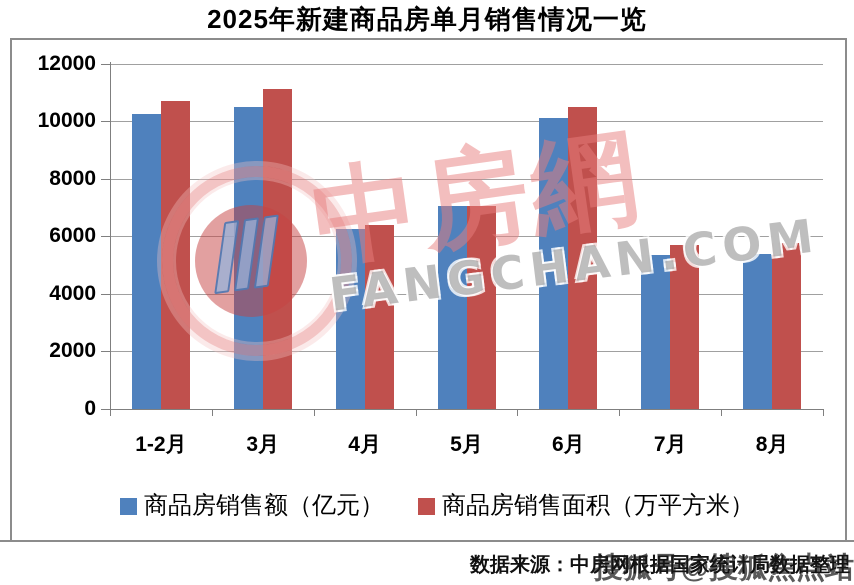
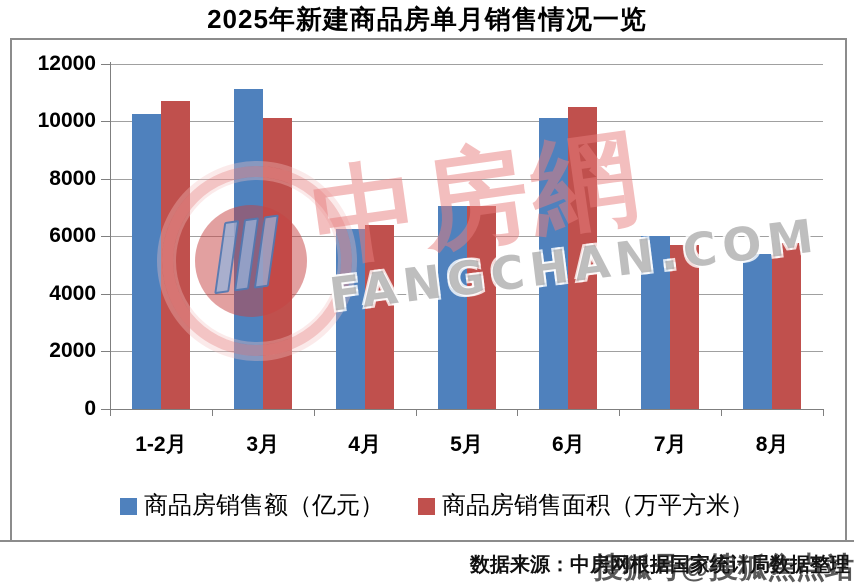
商品房销售额（亿元）/3月: 10500 -> 11100
商品房销售面积（万平方米）/3月: 11100 -> 10100
商品房销售额（亿元）/7月: 5400 -> 6000
